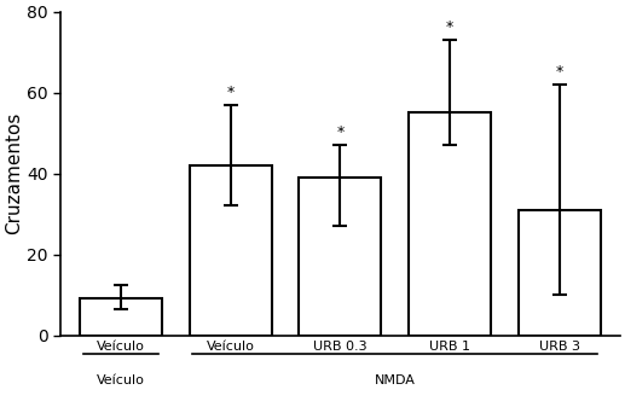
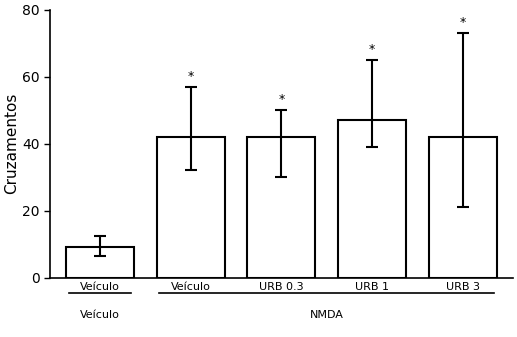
URB 0.3: 39 -> 42
URB 1: 55 -> 47
URB 3: 31 -> 42
